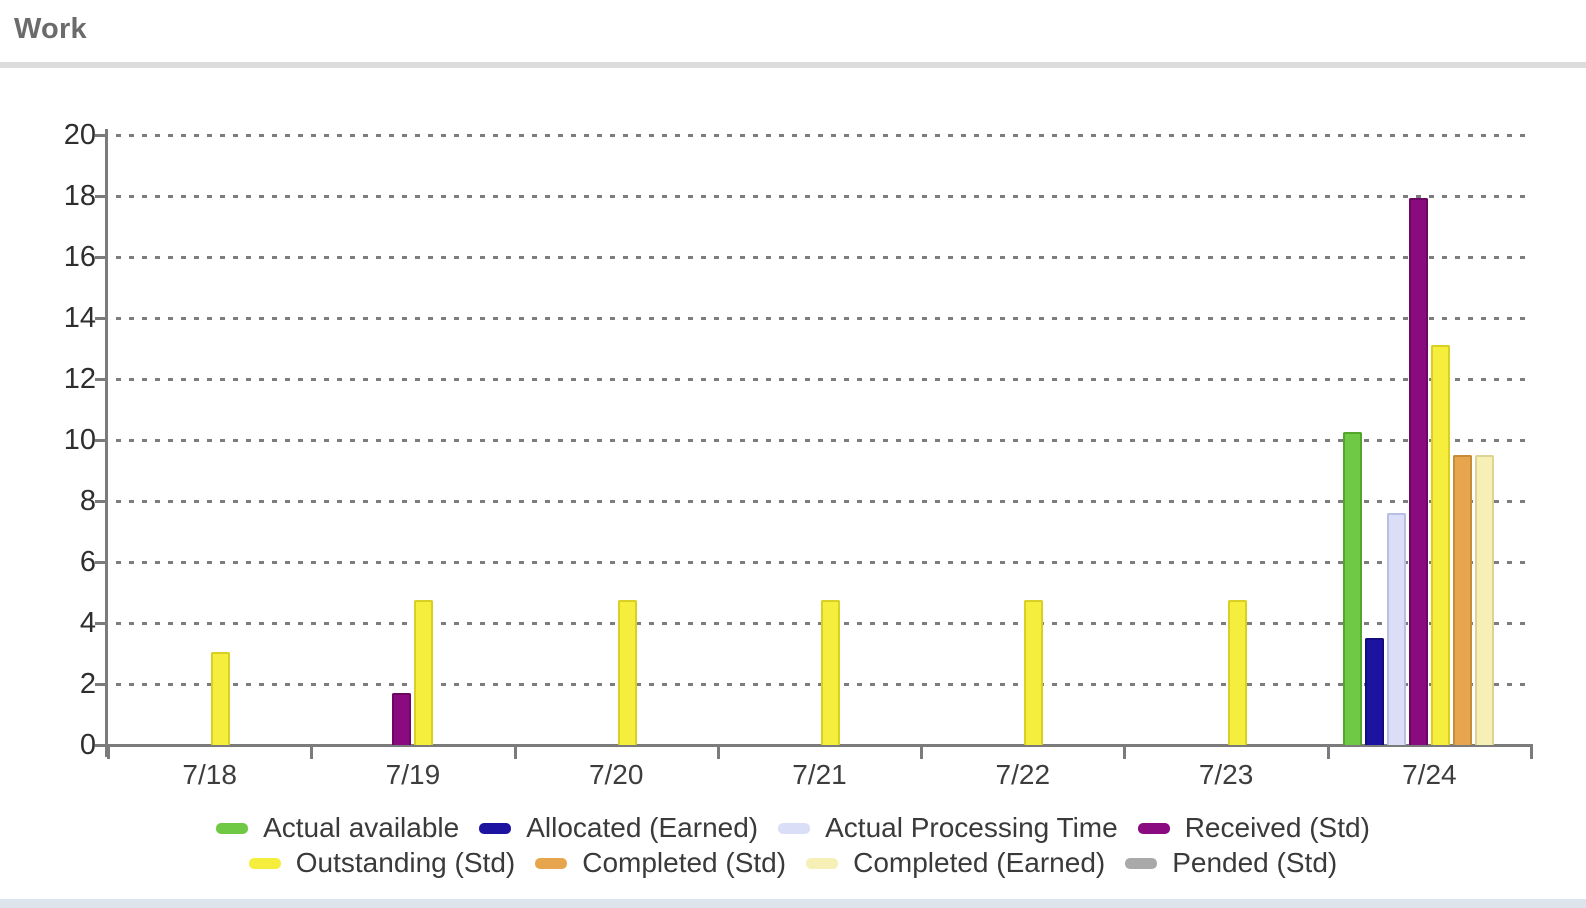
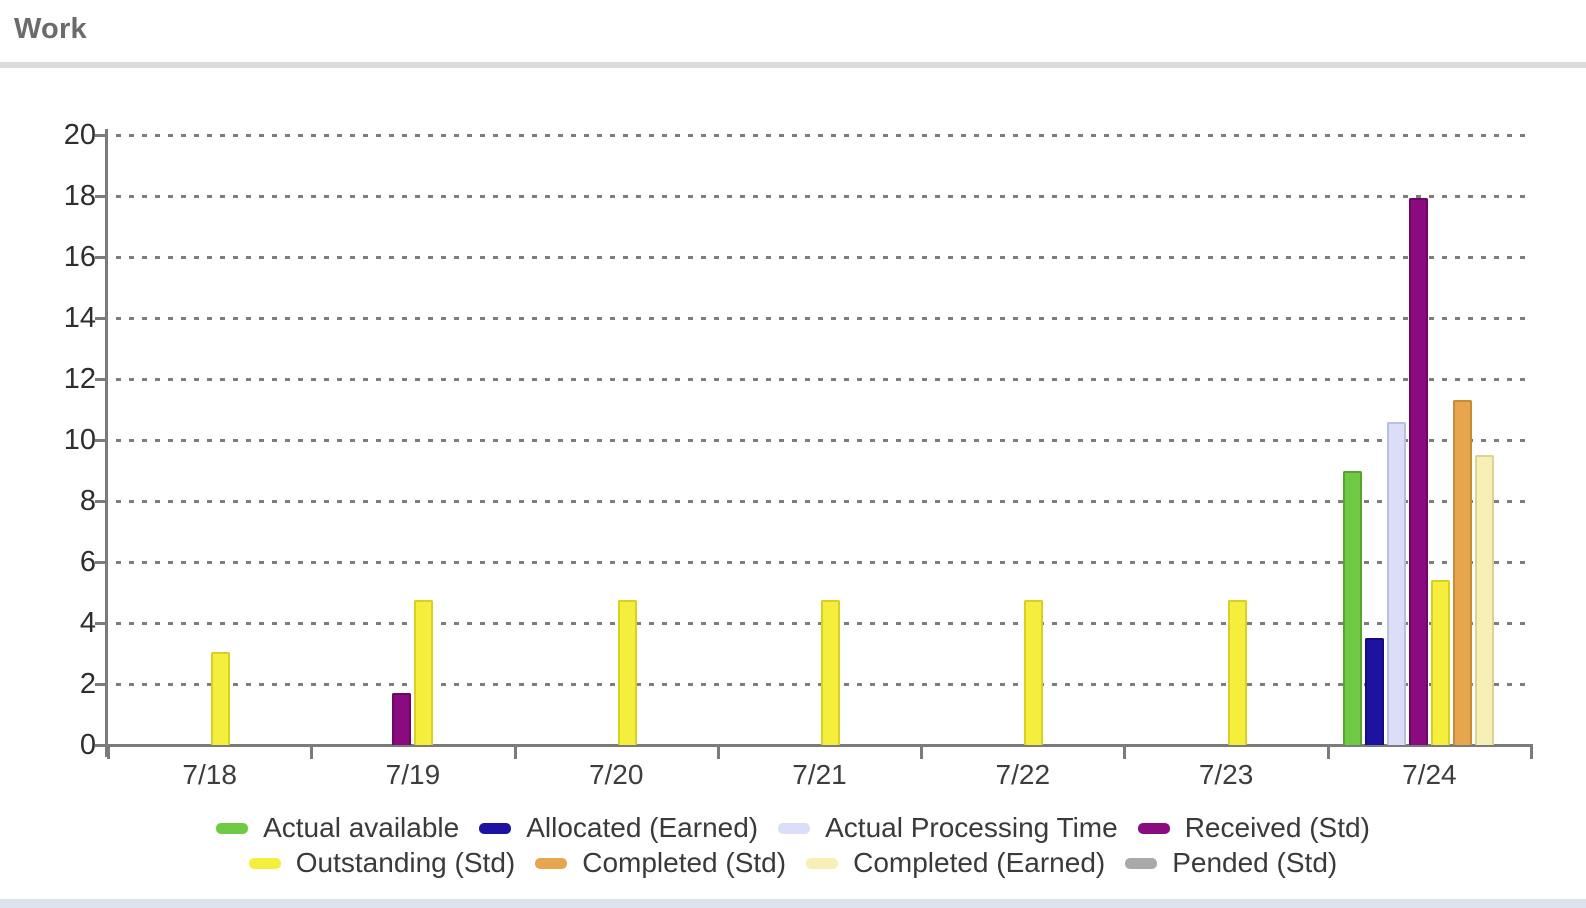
Actual available/7/24: 10.2 -> 9.0
Actual Processing Time/7/24: 7.6 -> 10.6
Outstanding (Std)/7/24: 13.1 -> 5.4
Completed (Std)/7/24: 9.5 -> 11.3
